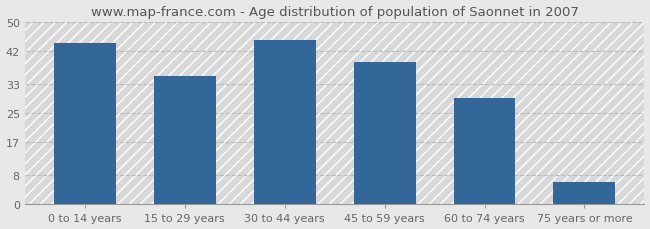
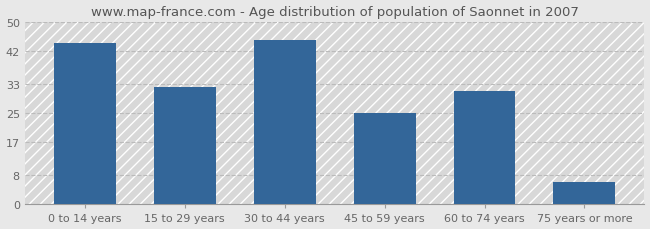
15 to 29 years: 35 -> 32
45 to 59 years: 39 -> 25
60 to 74 years: 29 -> 31
